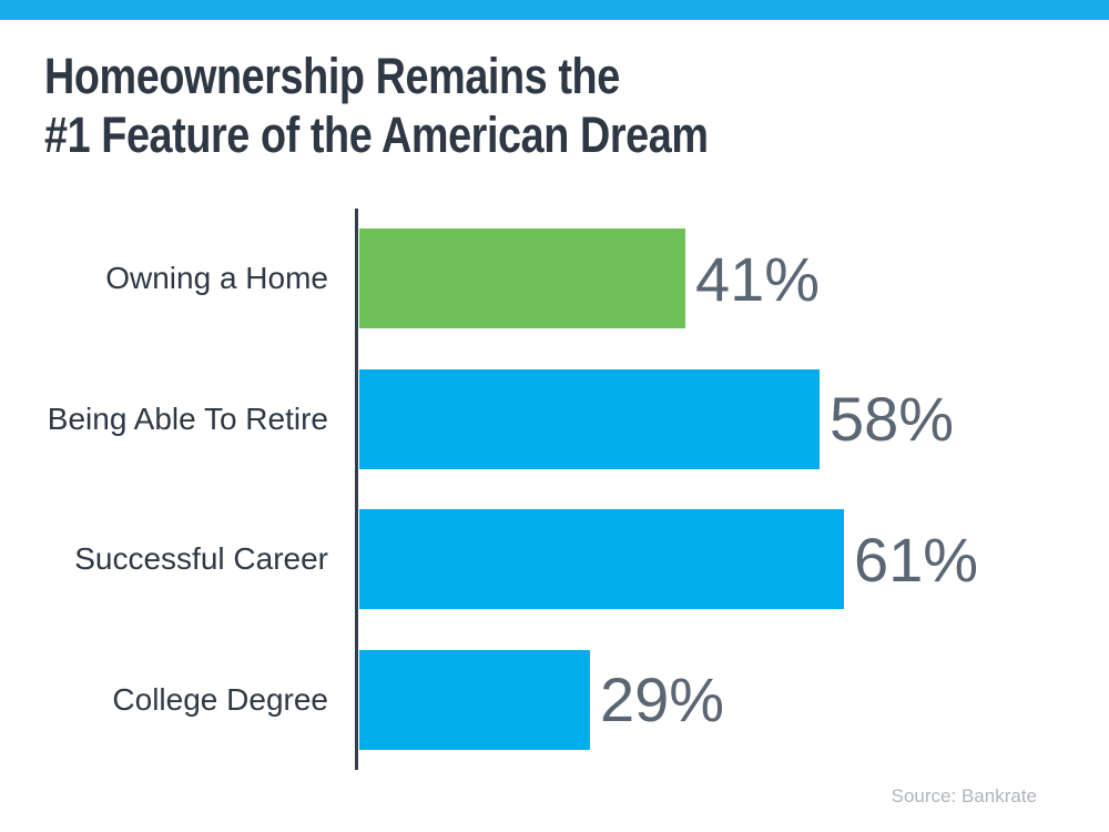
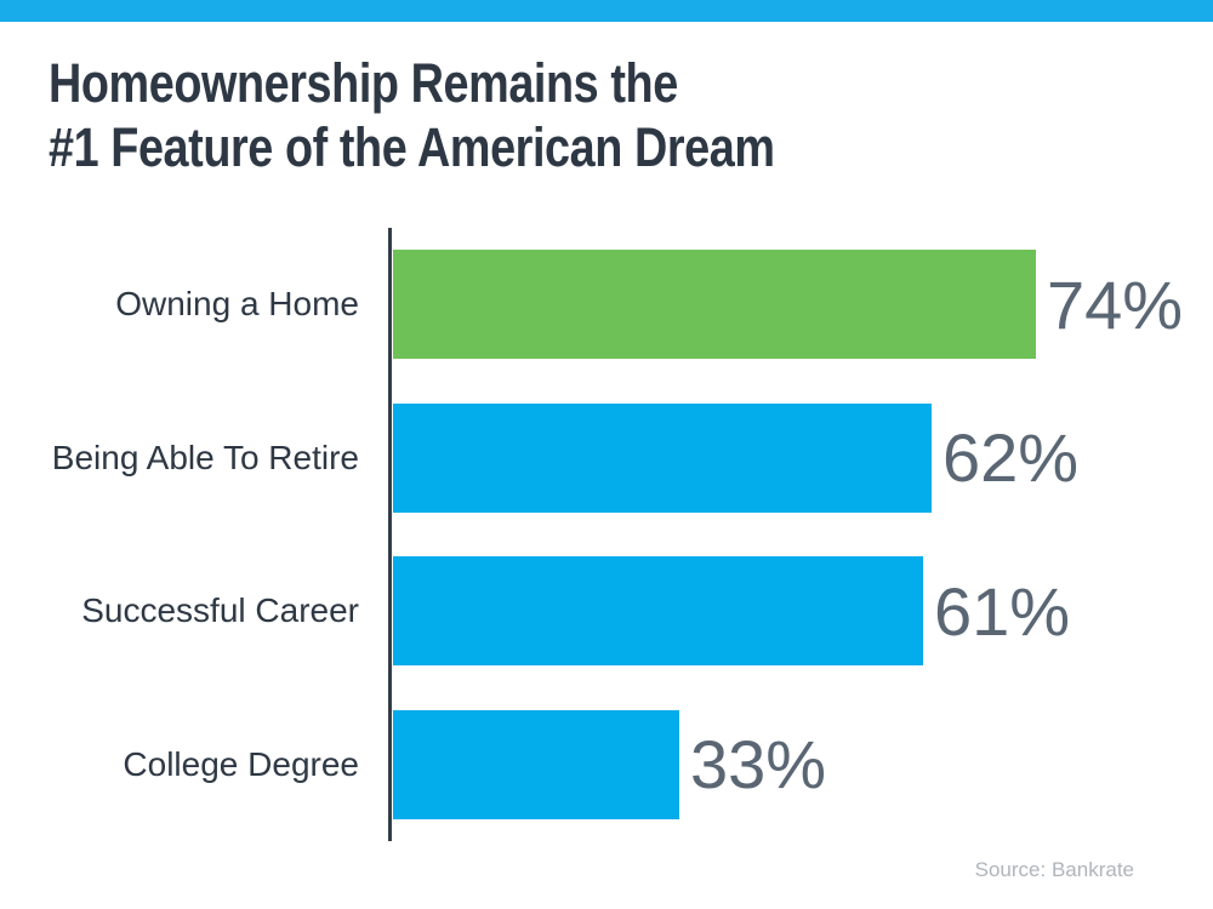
Owning a Home: 41% -> 74%
Being Able To Retire: 58% -> 62%
College Degree: 29% -> 33%
